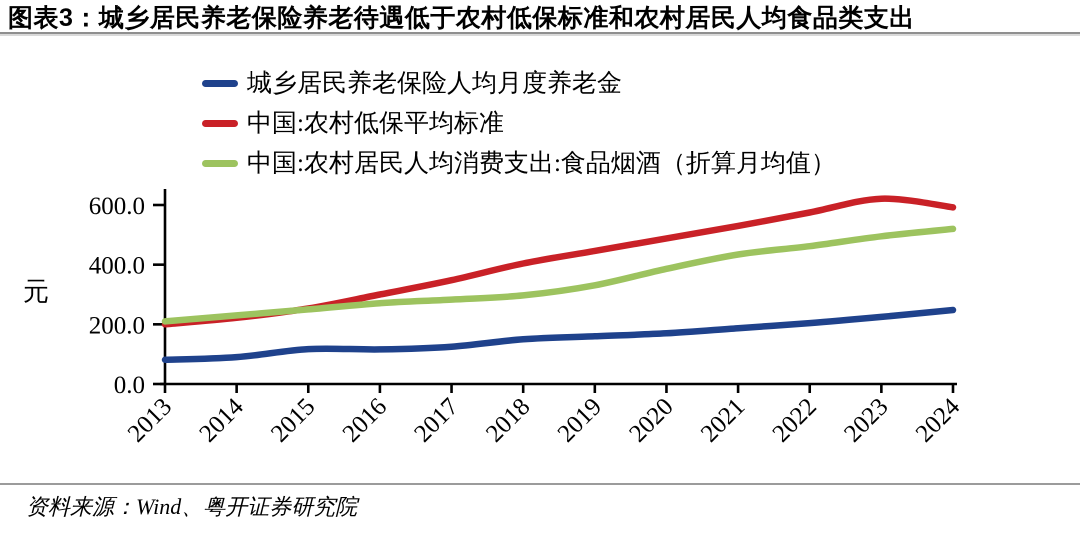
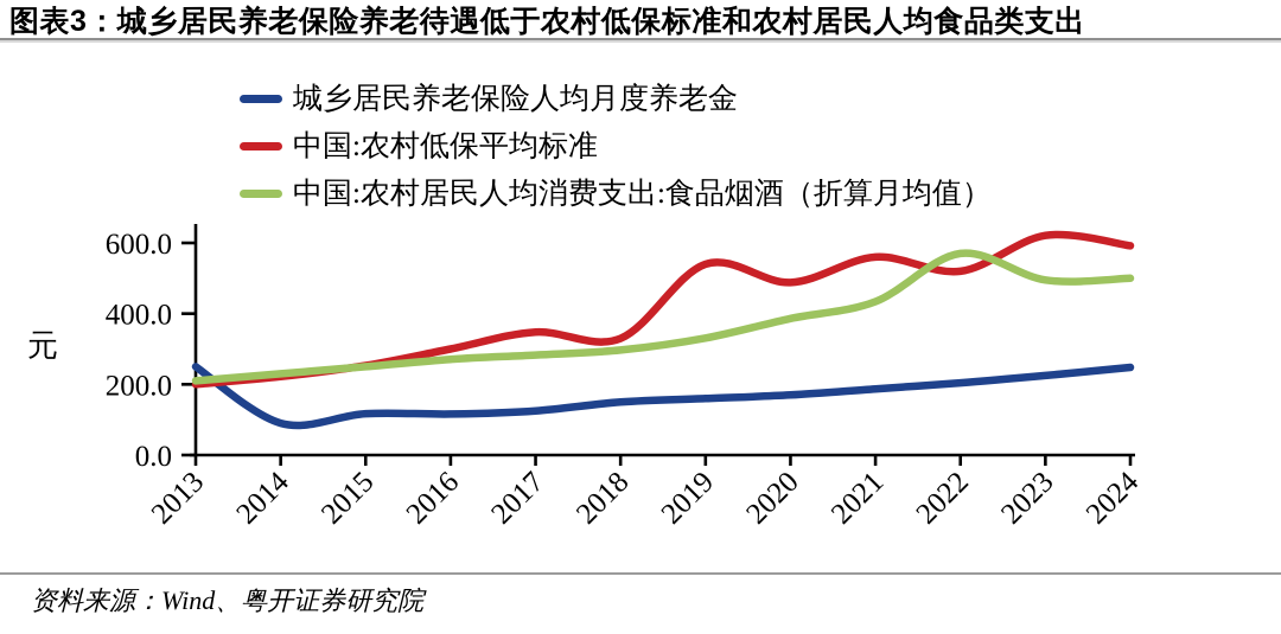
城乡居民养老保险人均月度养老金/2013: 80 -> 250
中国:农村低保平均标准/2018: 400 -> 330
中国:农村低保平均标准/2019: 450 -> 540
中国:农村低保平均标准/2021: 530 -> 560
中国:农村低保平均标准/2022: 580 -> 520
中国:农村居民人均消费支出:食品烟酒（折算月均值）/2022: 460 -> 570
中国:农村居民人均消费支出:食品烟酒（折算月均值）/2024: 520 -> 500
